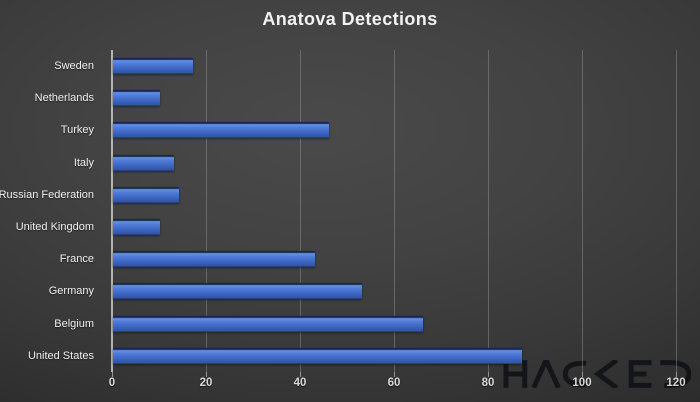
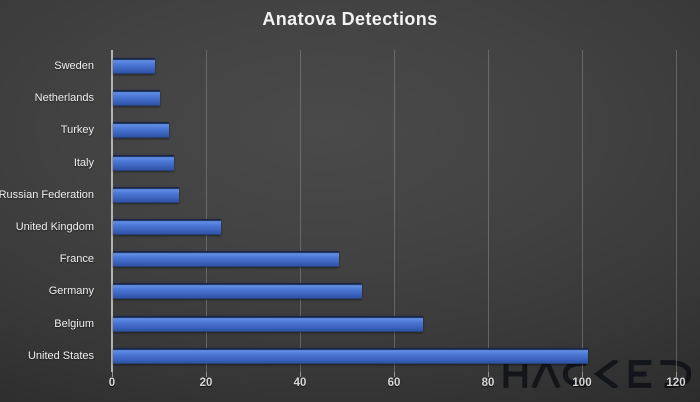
Sweden: 17 -> 9
Turkey: 46 -> 12
United Kingdom: 10 -> 23
France: 43 -> 48
United States: 87 -> 101
